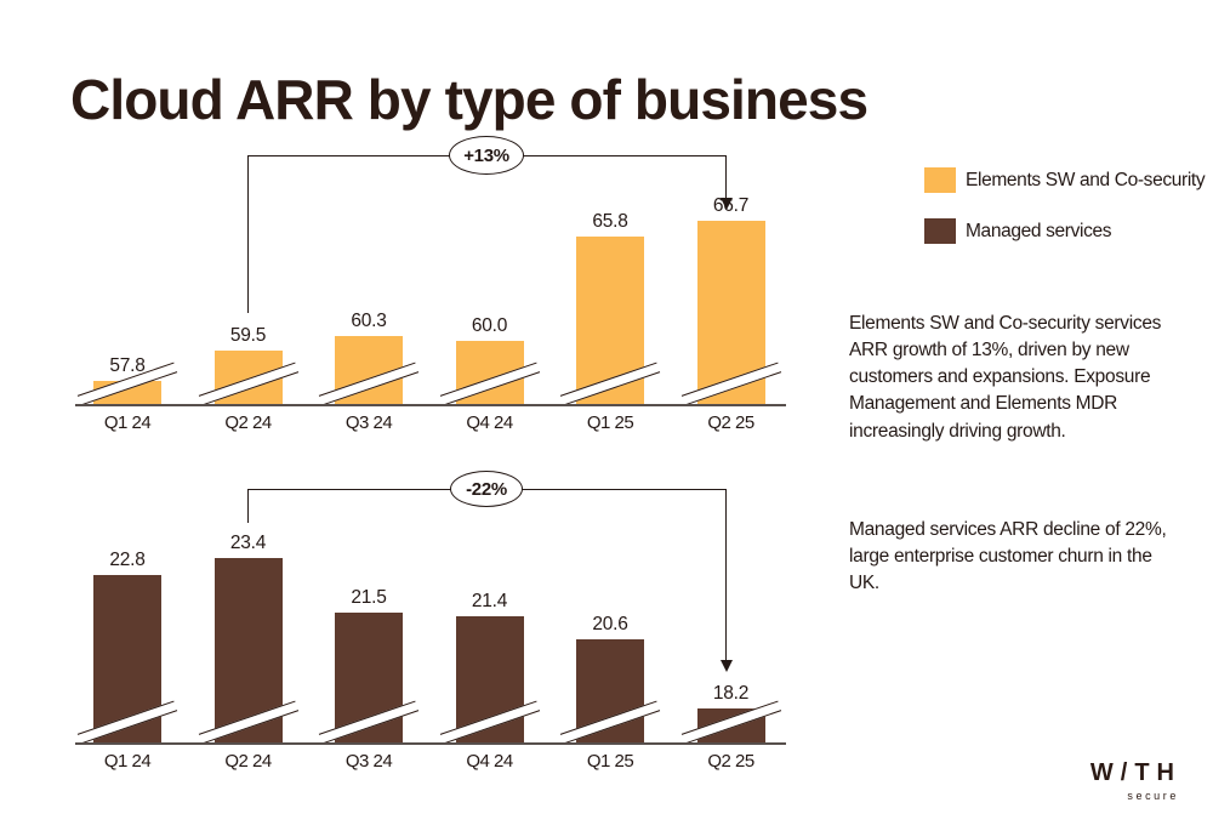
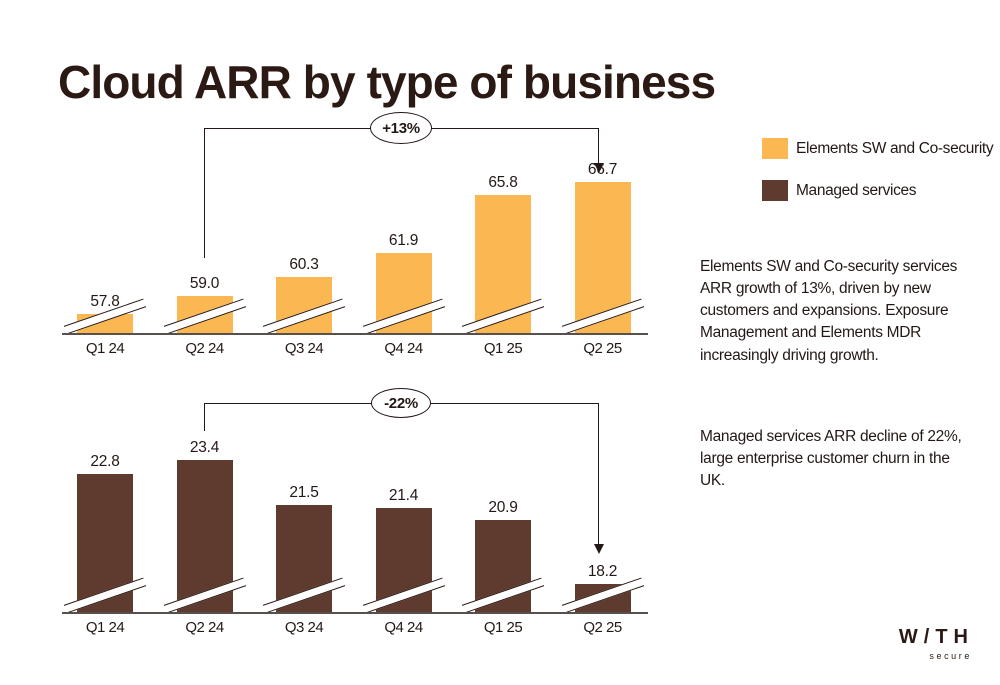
Elements SW and Co-security/Q2 24: 59.5 -> 59.0
Elements SW and Co-security/Q4 24: 60.0 -> 61.9
Managed services/Q1 25: 20.6 -> 20.9
